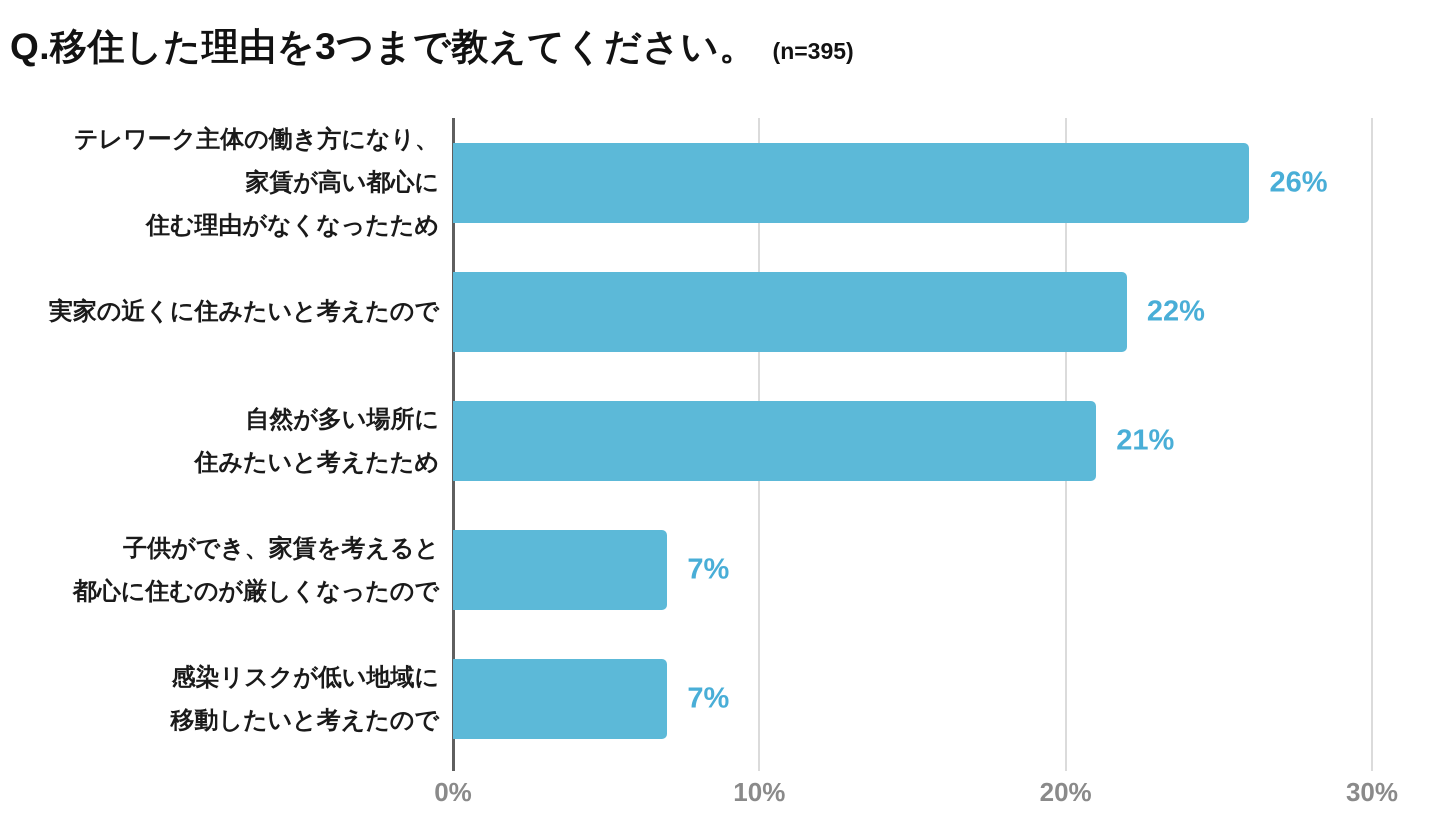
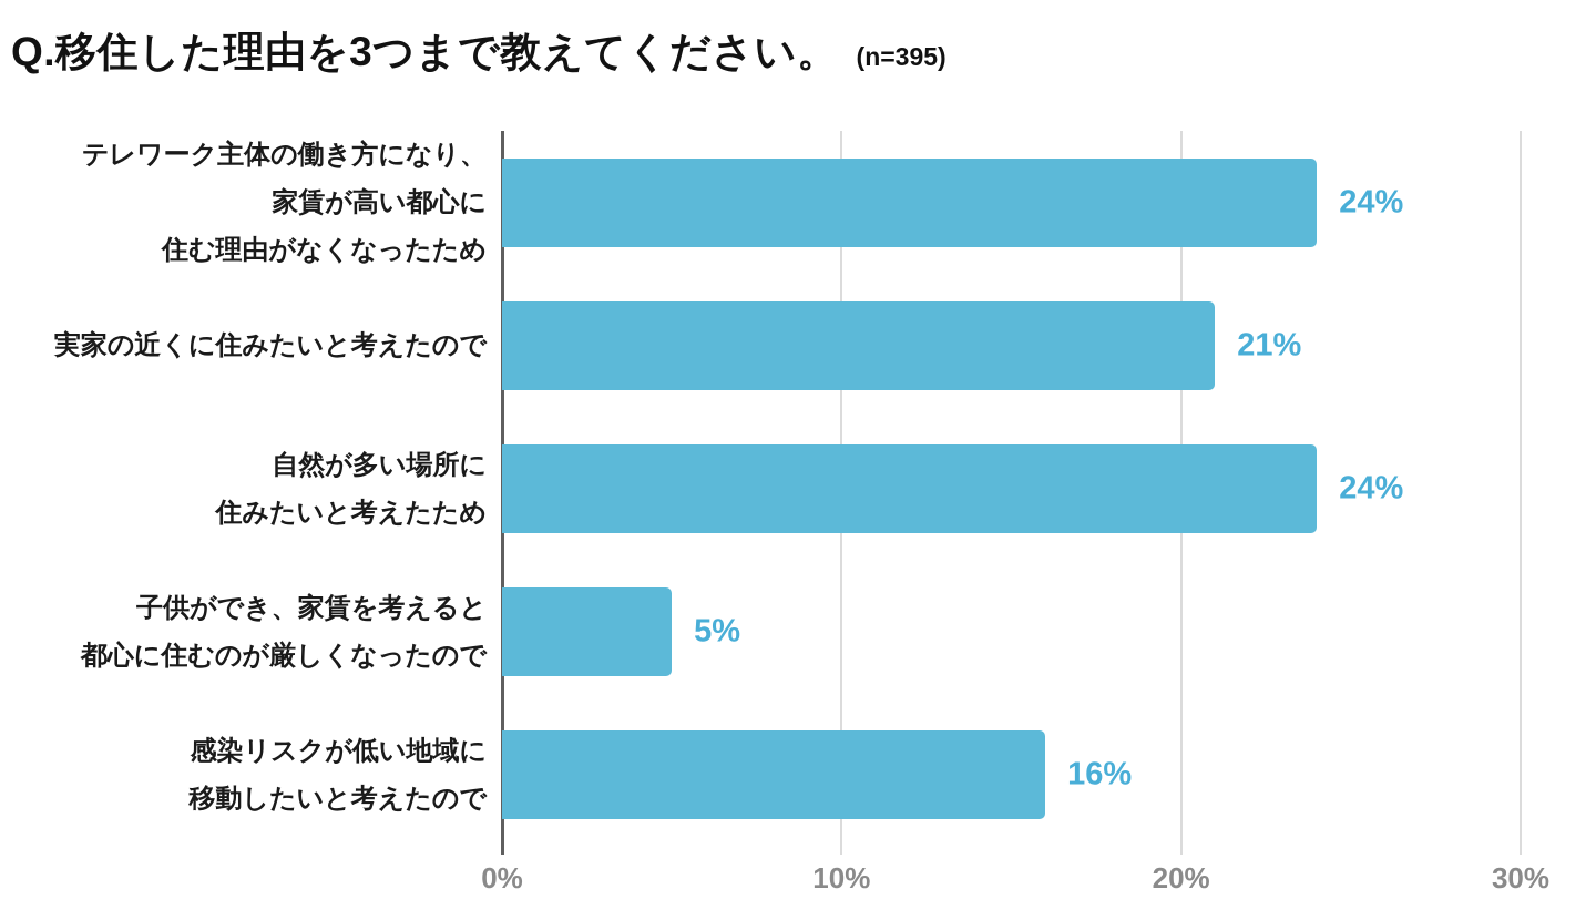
テレワーク主体の働き方になり、家賃が高い都心に住む理由がなくなったため: 26% -> 24%
実家の近くに住みたいと考えたので: 22% -> 21%
自然が多い場所に住みたいと考えたため: 21% -> 24%
子供ができ、家賃を考えると都心に住むのが厳しくなったので: 7% -> 5%
感染リスクが低い地域に移動したいと考えたので: 7% -> 16%
